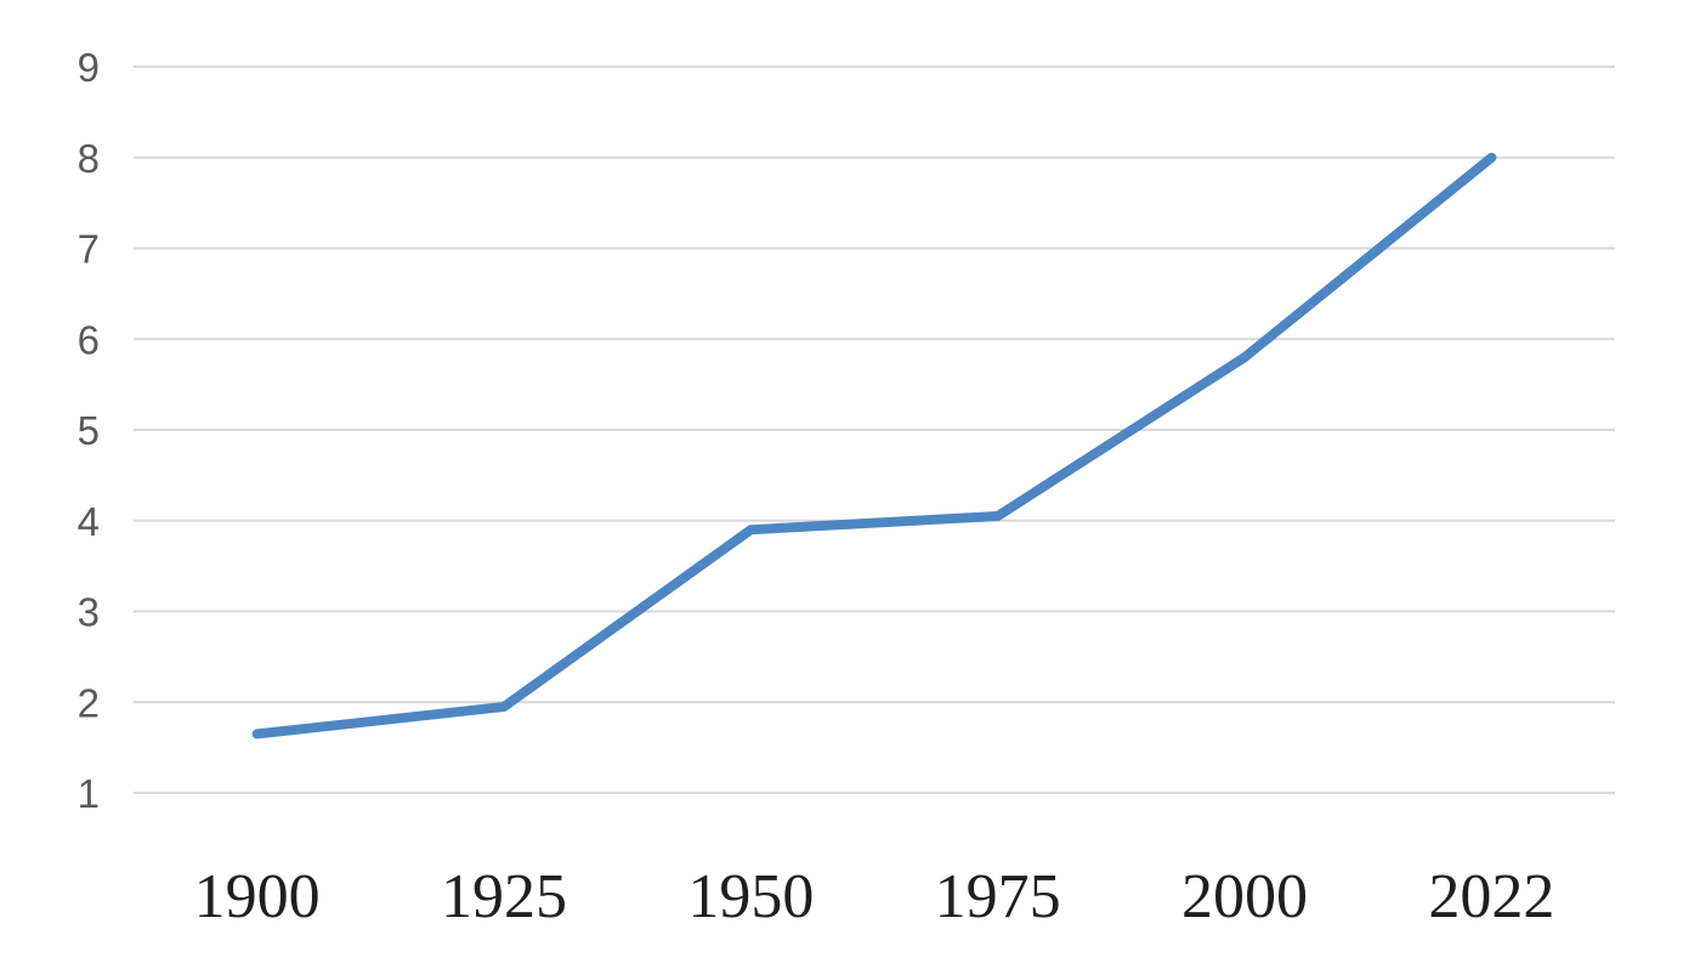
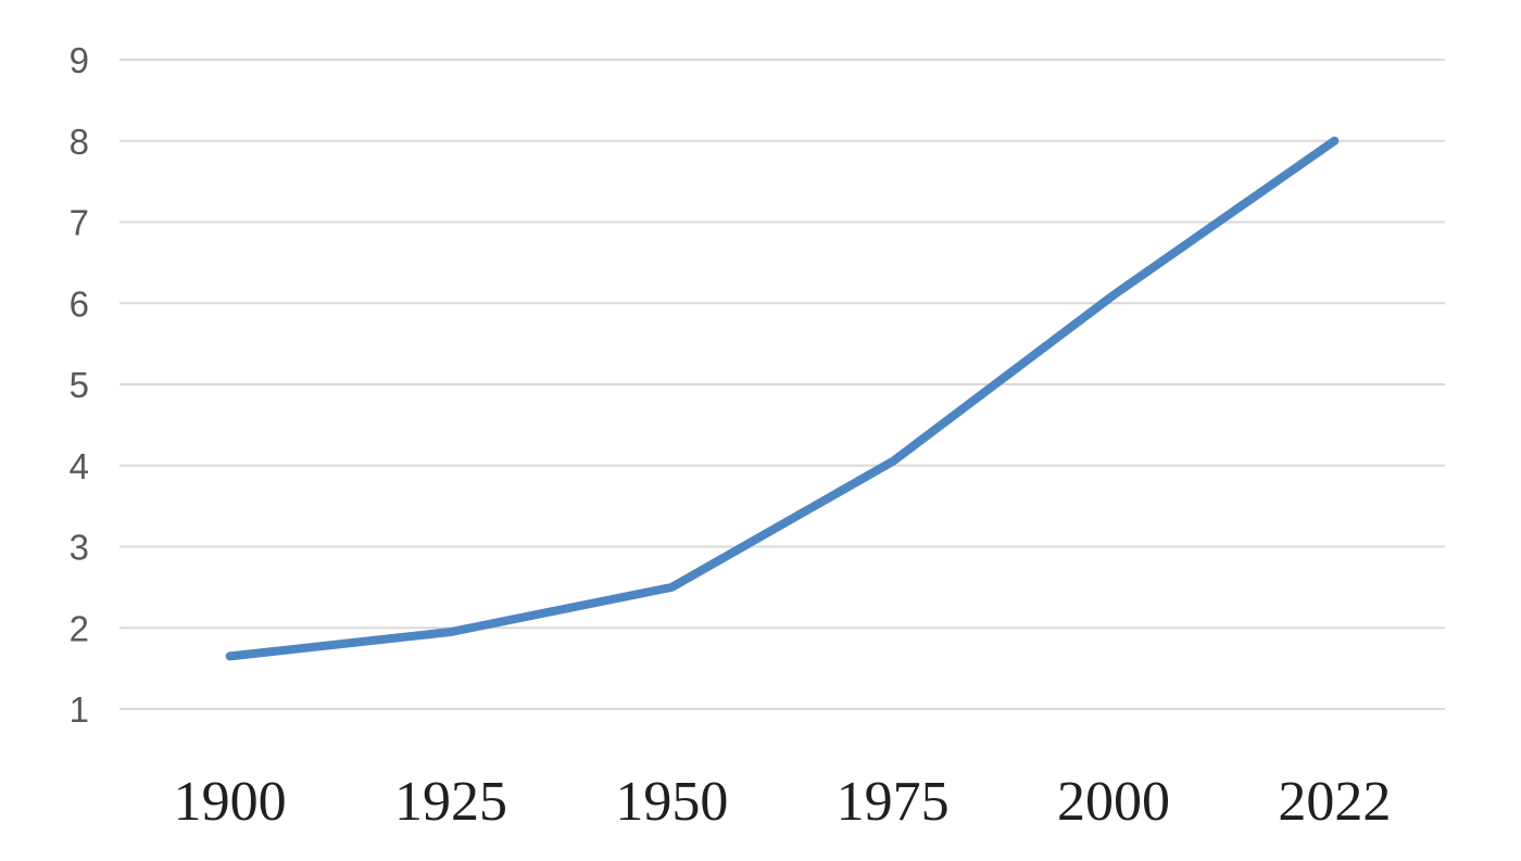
1950: 3.9 -> 2.5
2000: 5.8 -> 6.1
